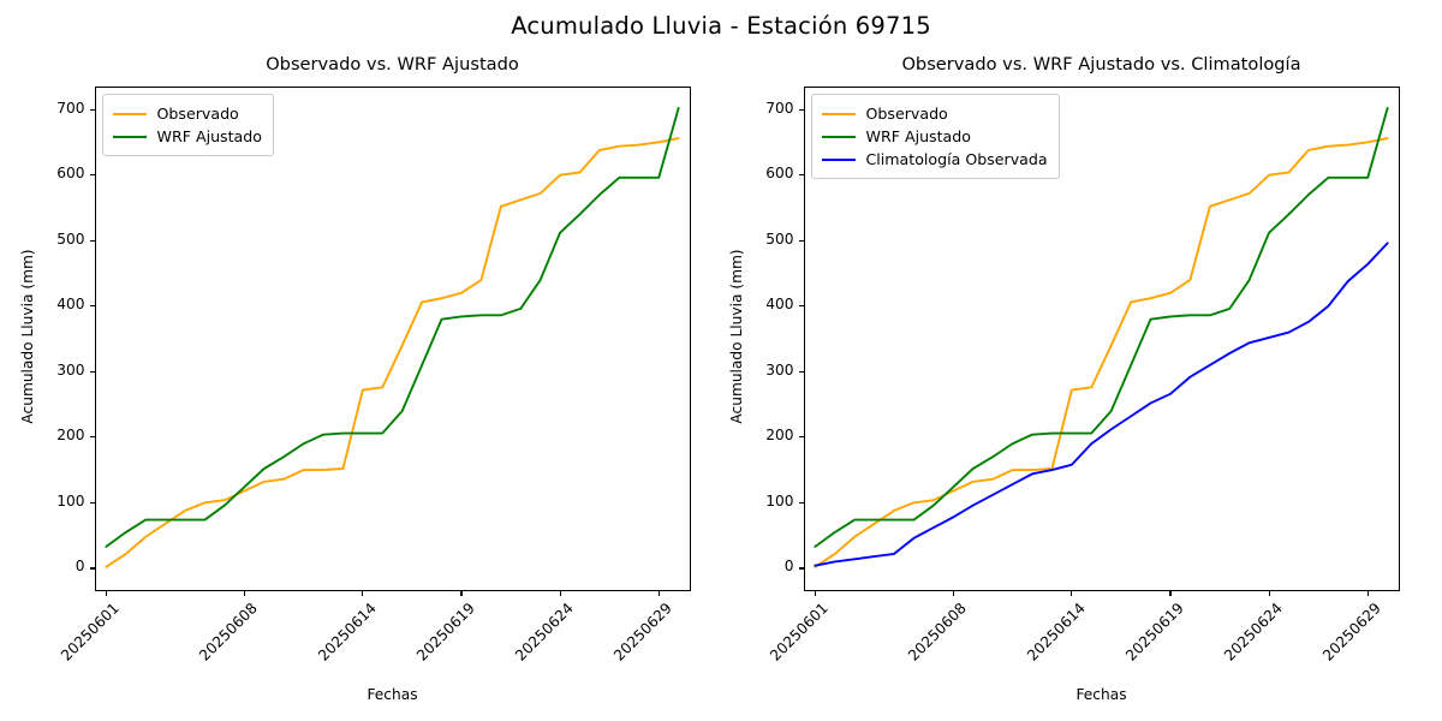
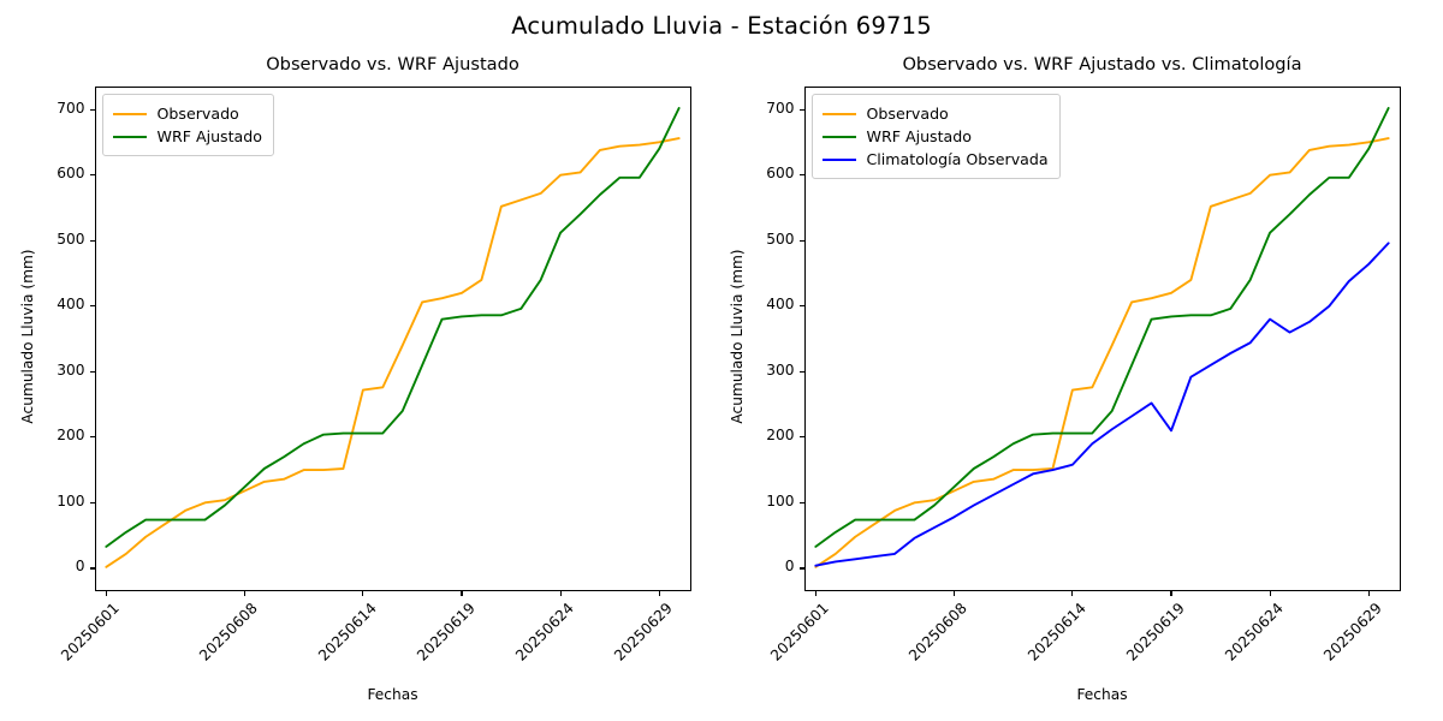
Climatología Observada/20250619: 270 -> 210
Climatología Observada/20250624: 350 -> 380
WRF Ajustado/20250629: 600 -> 640
